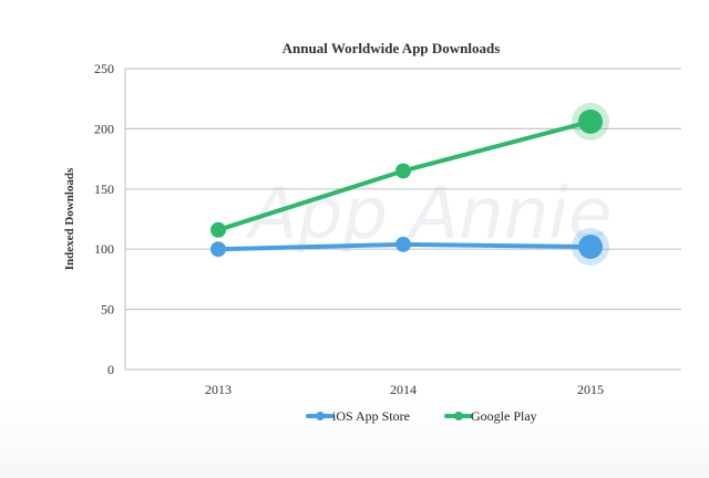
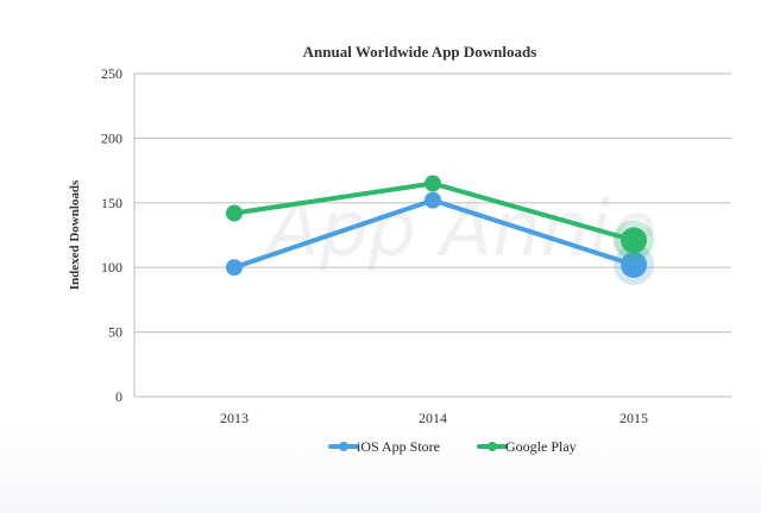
Google Play/2013: 116 -> 142
iOS App Store/2014: 104 -> 152
Google Play/2015: 206 -> 121
